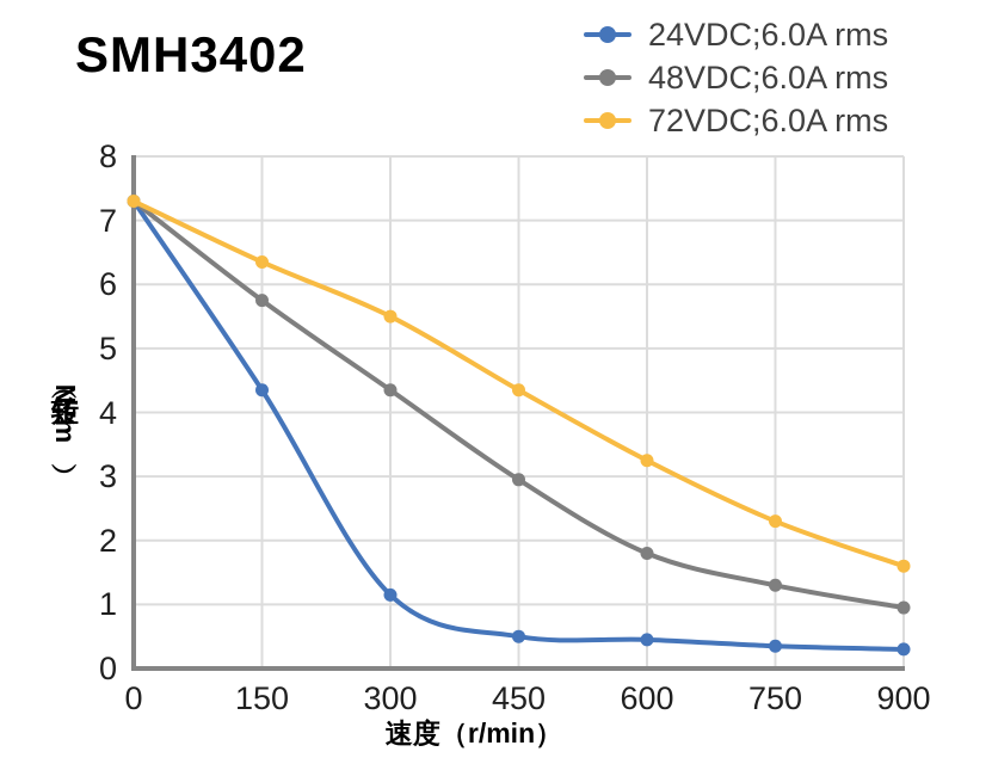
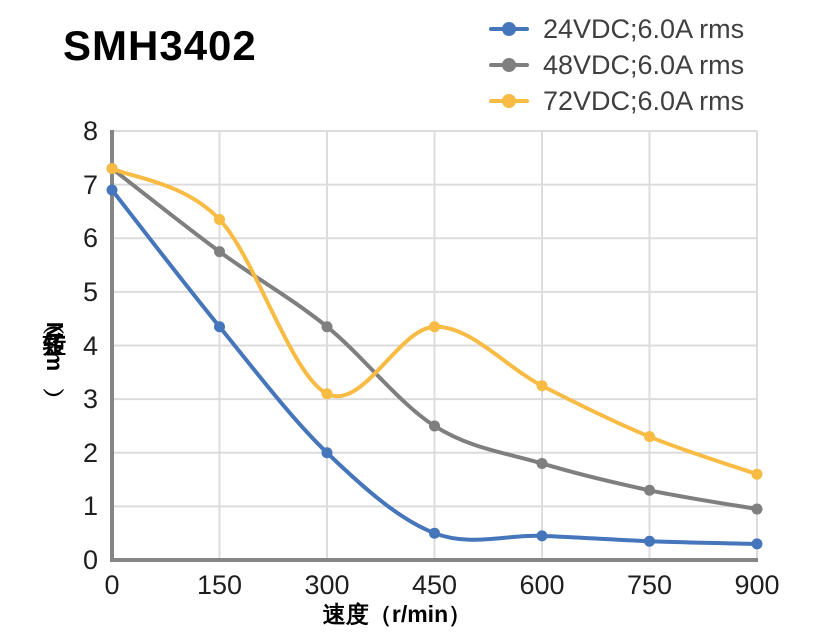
24VDC;6.0A rms/0: 7.3 -> 6.9
24VDC;6.0A rms/300: 1.1 -> 2.0
72VDC;6.0A rms/300: 5.5 -> 3.1
48VDC;6.0A rms/450: 3.0 -> 2.5
